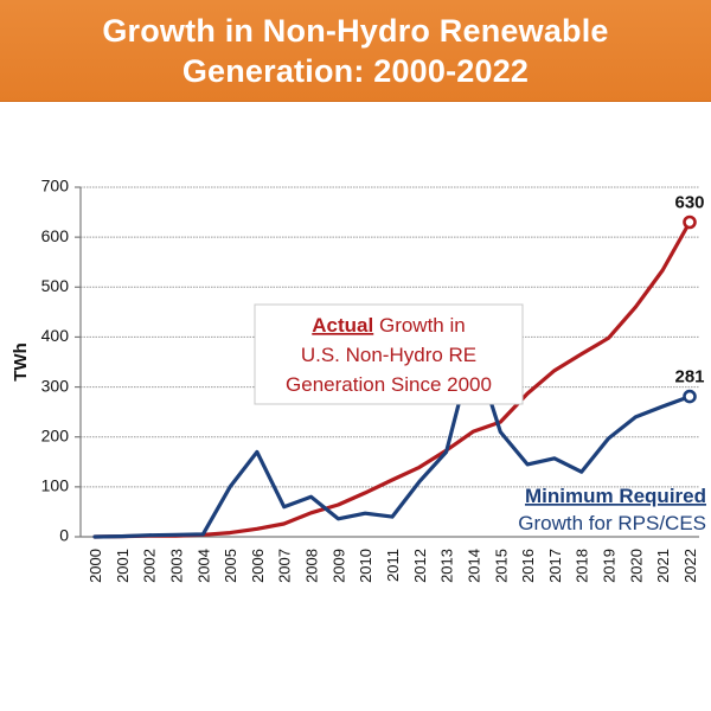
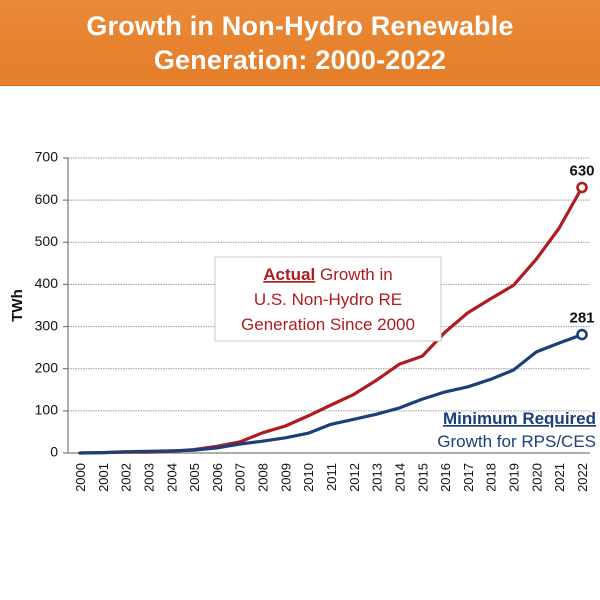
Minimum Required Growth for RPS/CES/2005: 100 -> 10
Minimum Required Growth for RPS/CES/2006: 170 -> 10
Minimum Required Growth for RPS/CES/2007: 60 -> 20
Minimum Required Growth for RPS/CES/2008: 80 -> 30
Minimum Required Growth for RPS/CES/2011: 40 -> 70
Minimum Required Growth for RPS/CES/2012: 110 -> 80
Minimum Required Growth for RPS/CES/2013: 170 -> 90
Minimum Required Growth for RPS/CES/2014: 380 -> 110
Minimum Required Growth for RPS/CES/2015: 210 -> 130
Minimum Required Growth for RPS/CES/2018: 130 -> 180
